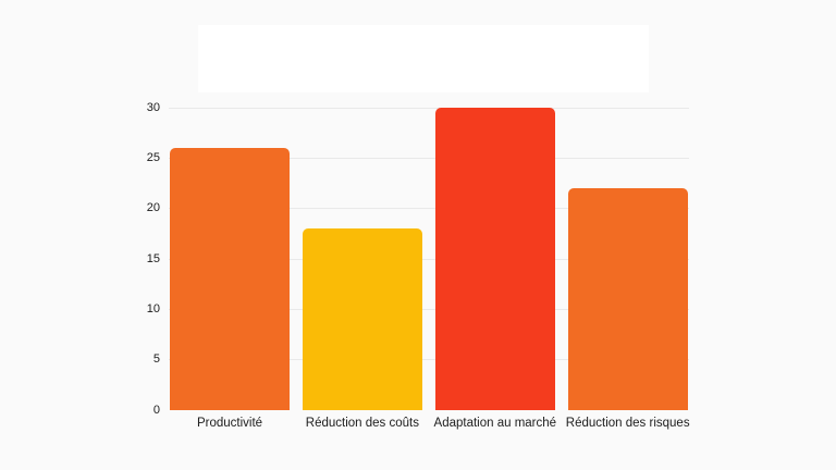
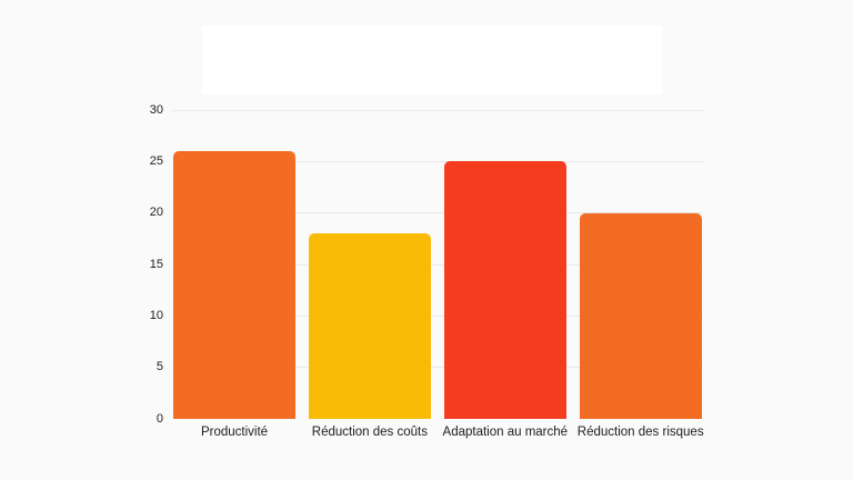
Adaptation au marché: 30 -> 25
Réduction des risques: 22 -> 20
